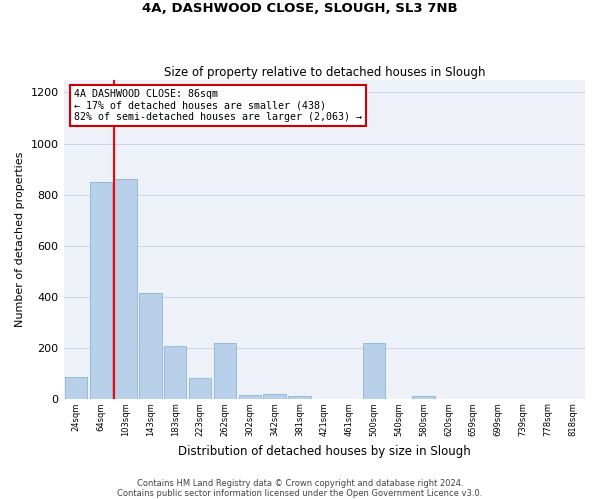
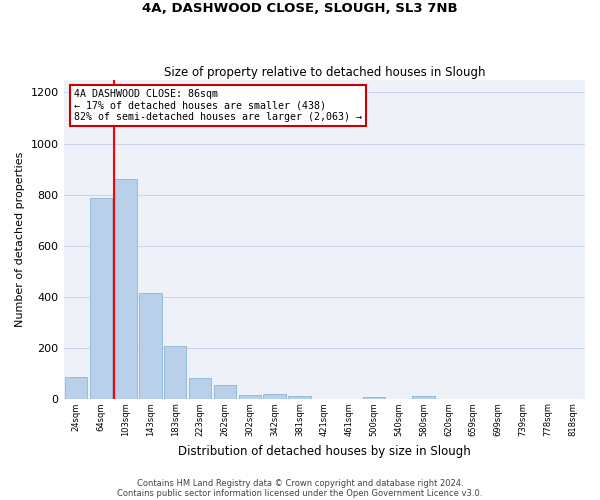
64sqm: 850 -> 786
262sqm: 220 -> 55
500sqm: 220 -> 8
